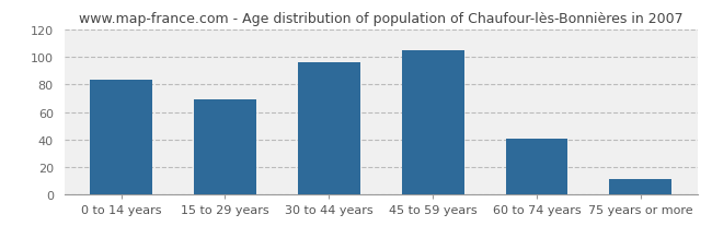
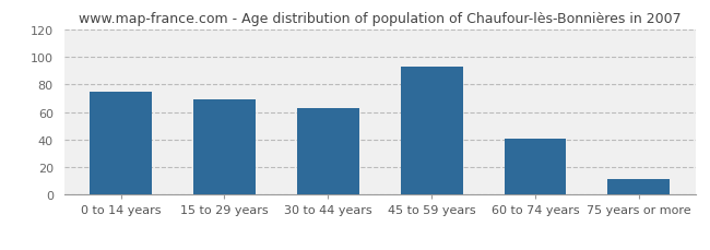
0 to 14 years: 83 -> 75
30 to 44 years: 96 -> 63
45 to 59 years: 105 -> 93
